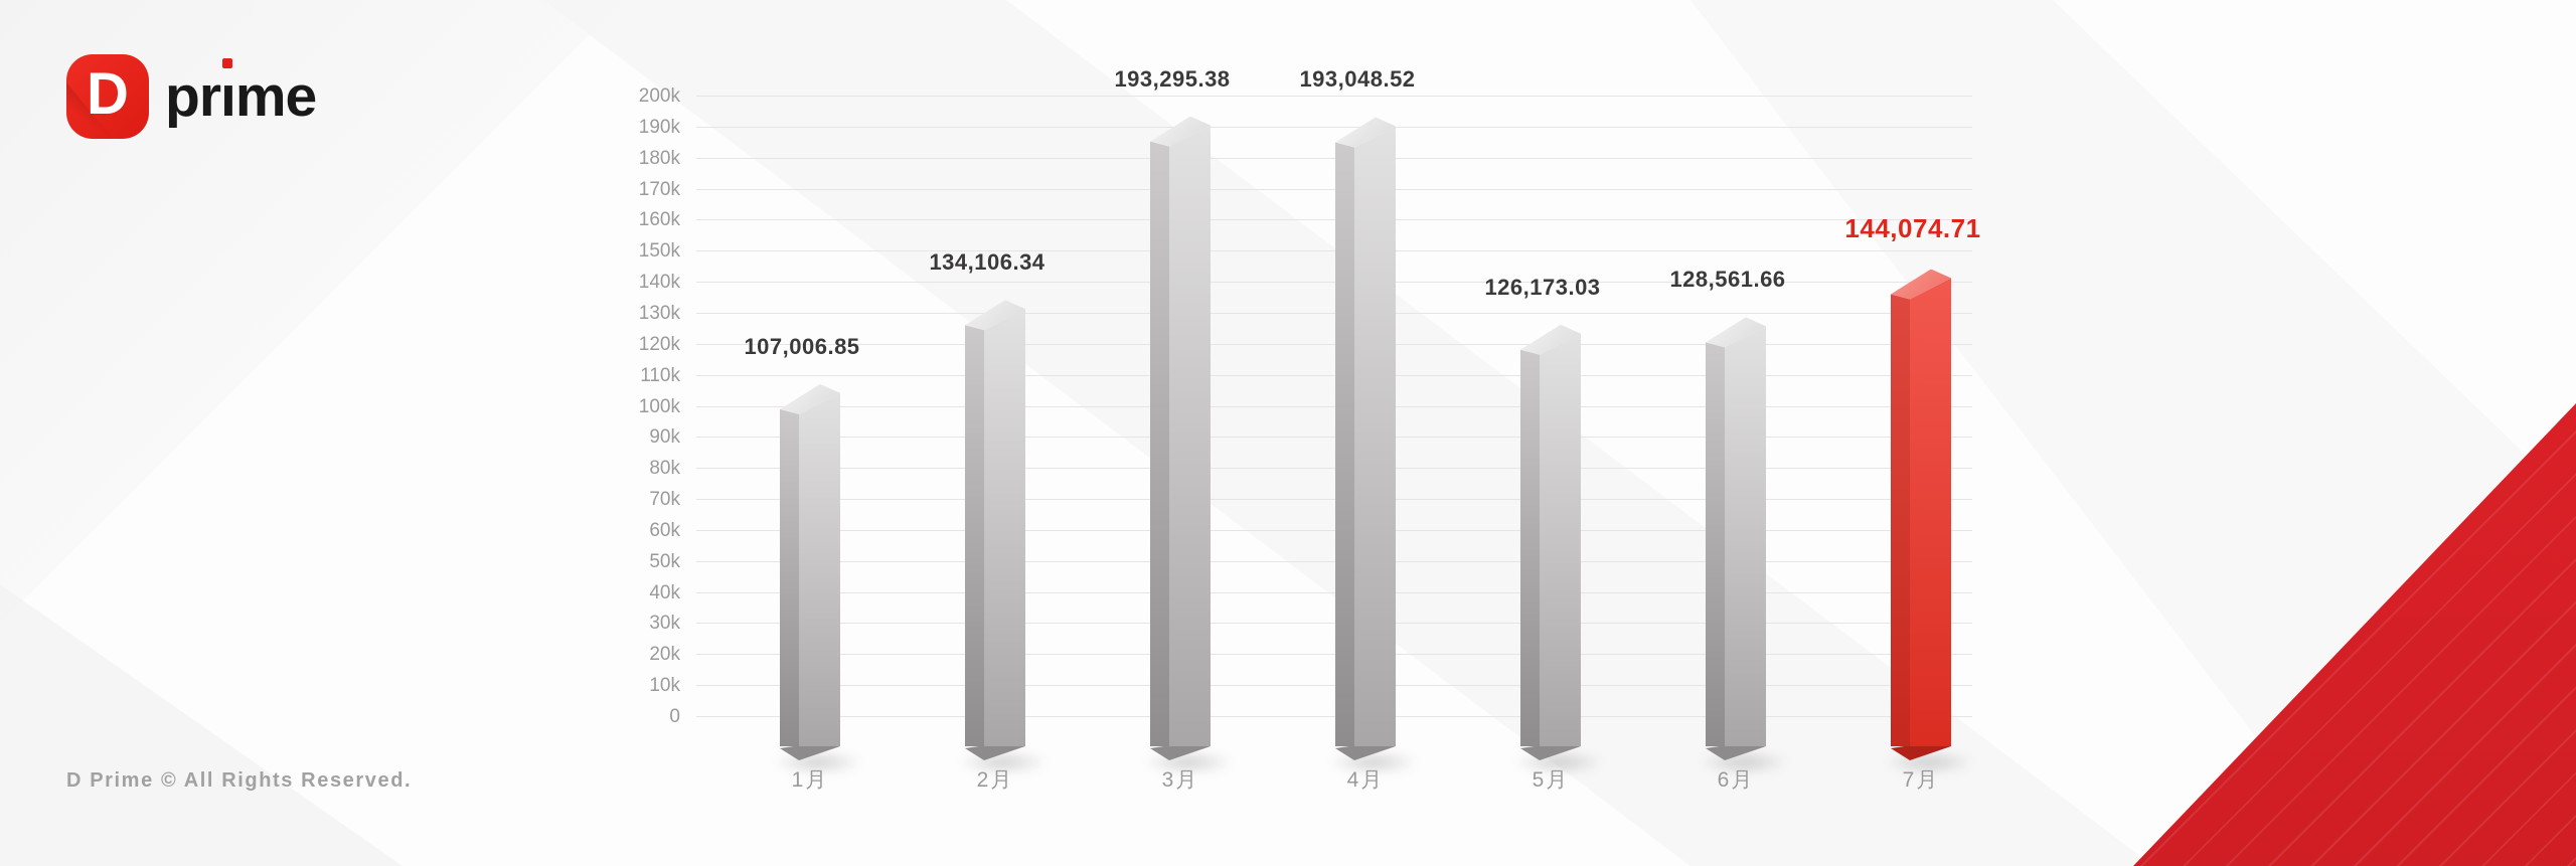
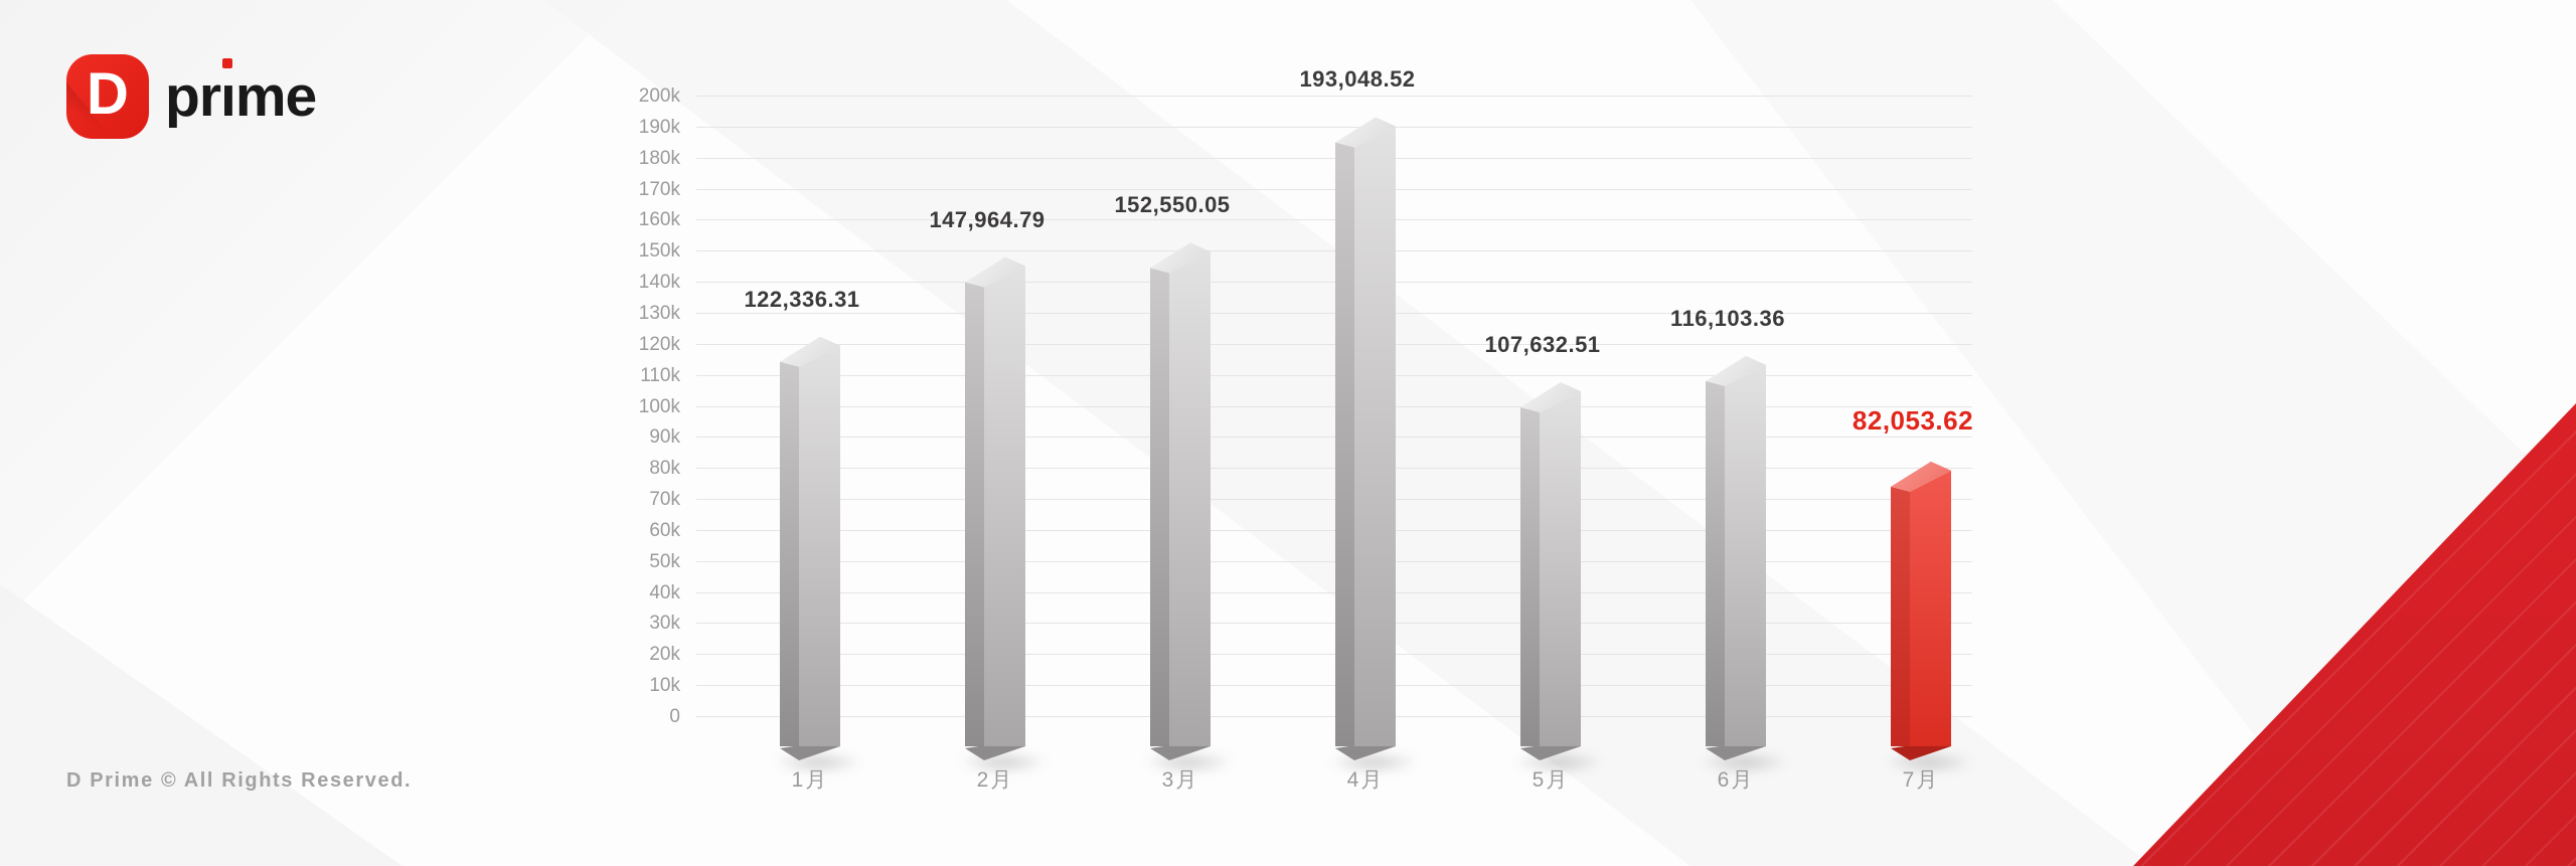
1月: 107,006.85 -> 122,336.31
2月: 134,106.34 -> 147,964.79
3月: 193,295.38 -> 152,550.05
5月: 126,173.03 -> 107,632.51
6月: 128,561.66 -> 116,103.36
7月: 144,074.71 -> 82,053.62
